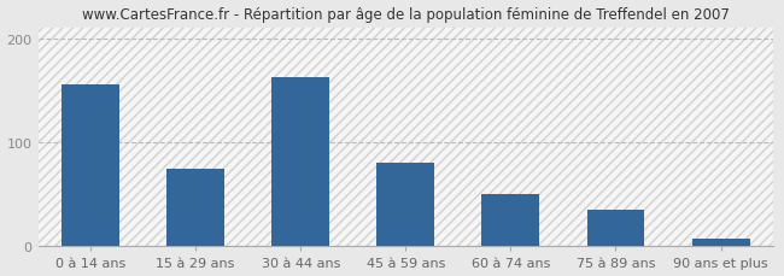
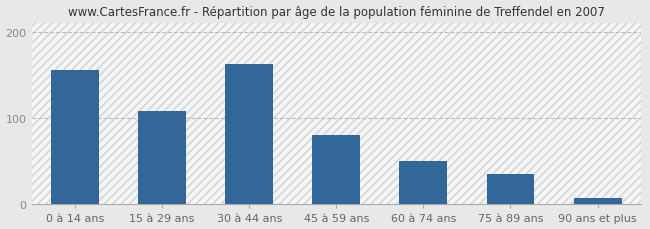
15 à 29 ans: 74 -> 108
